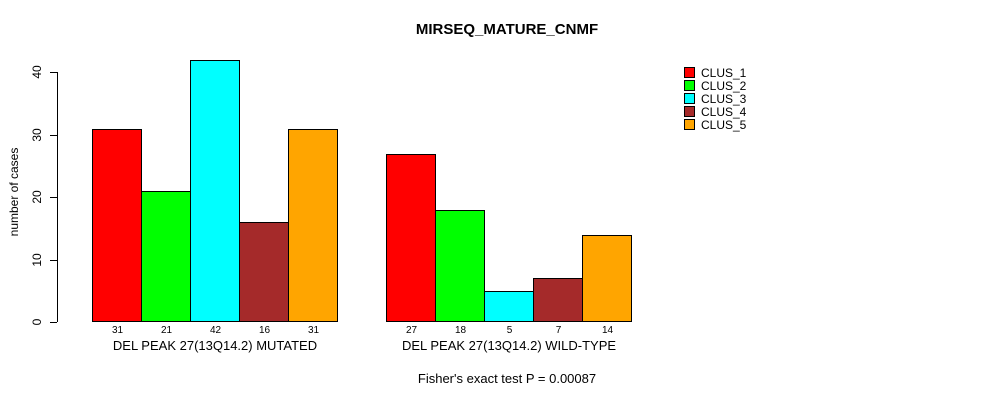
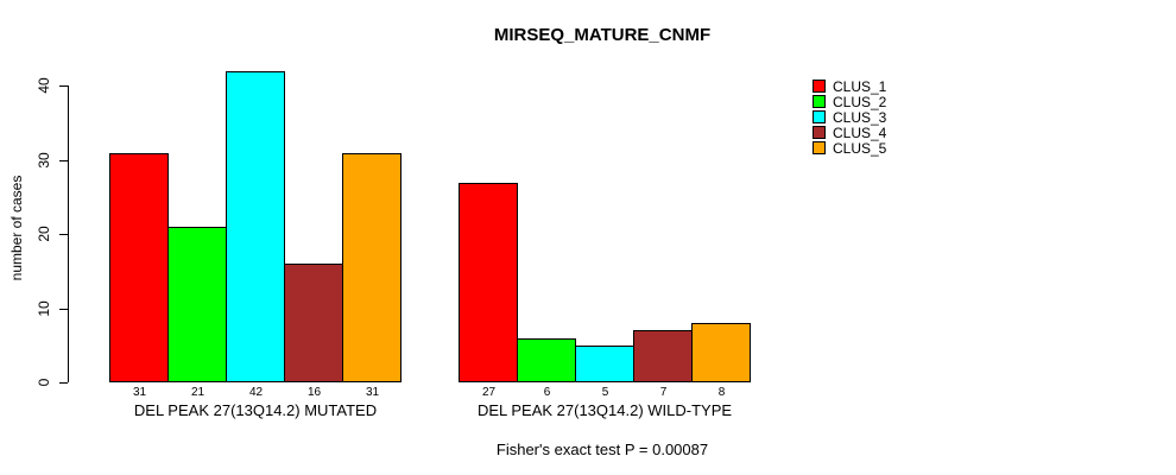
CLUS_2/DEL PEAK 27(13Q14.2) WILD-TYPE: 18 -> 6
CLUS_5/DEL PEAK 27(13Q14.2) WILD-TYPE: 14 -> 8
